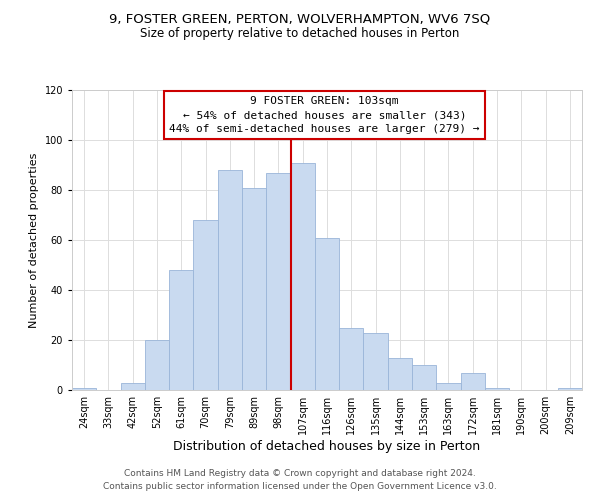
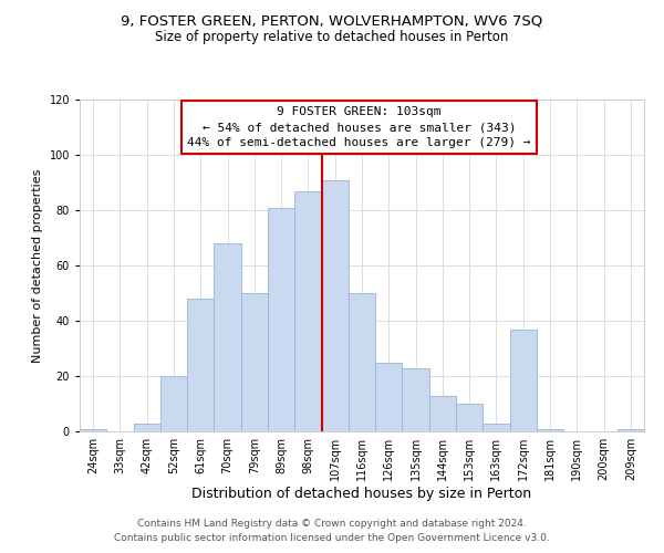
79sqm: 88 -> 50
116sqm: 61 -> 50
172sqm: 7 -> 37
